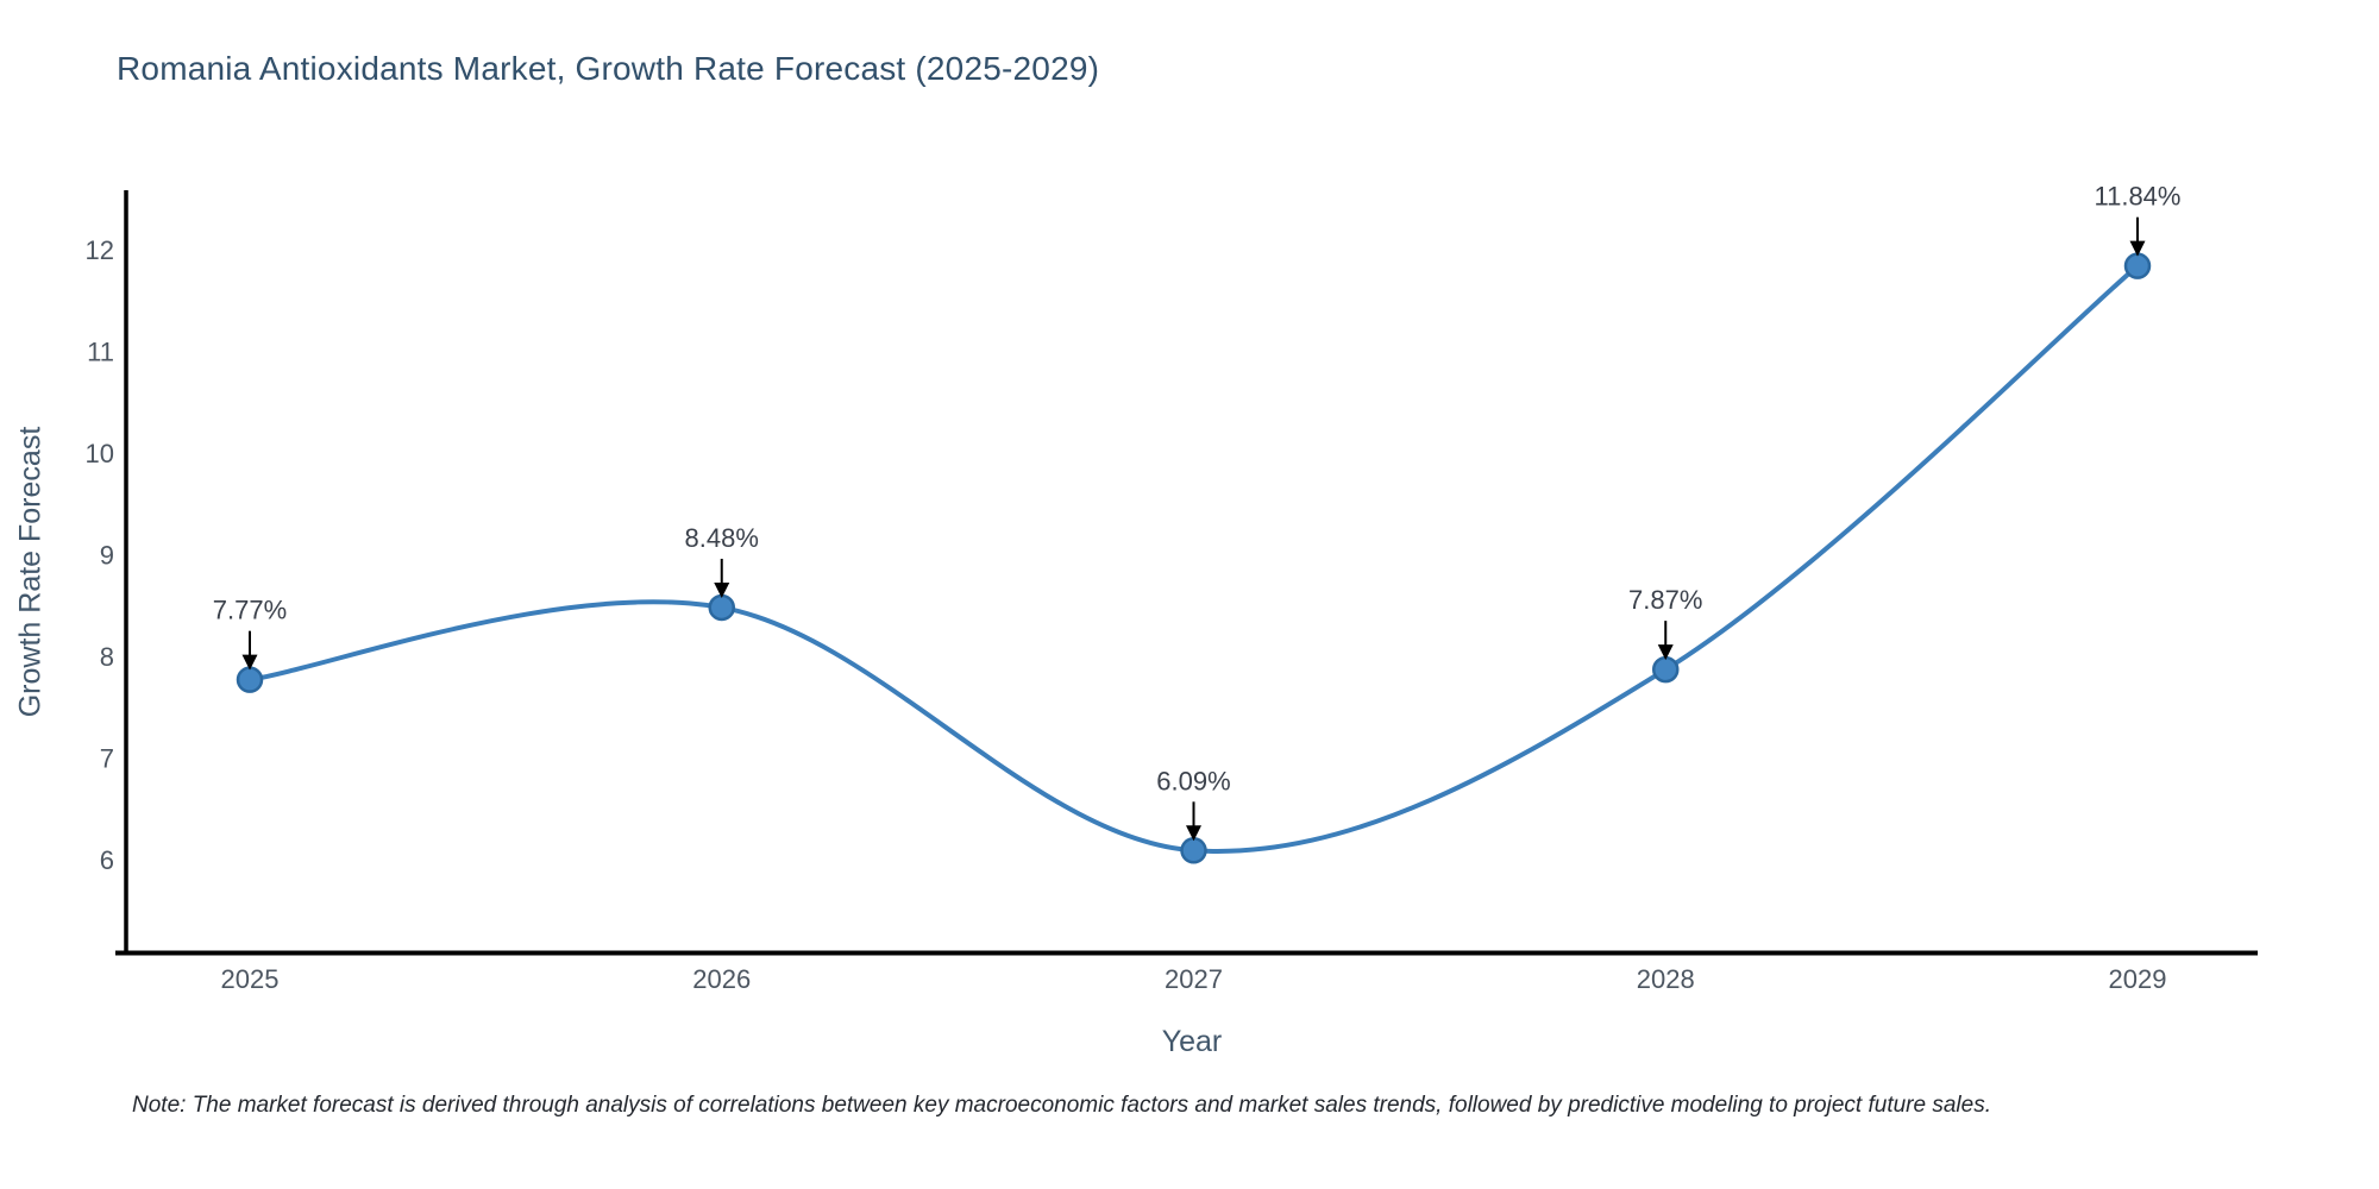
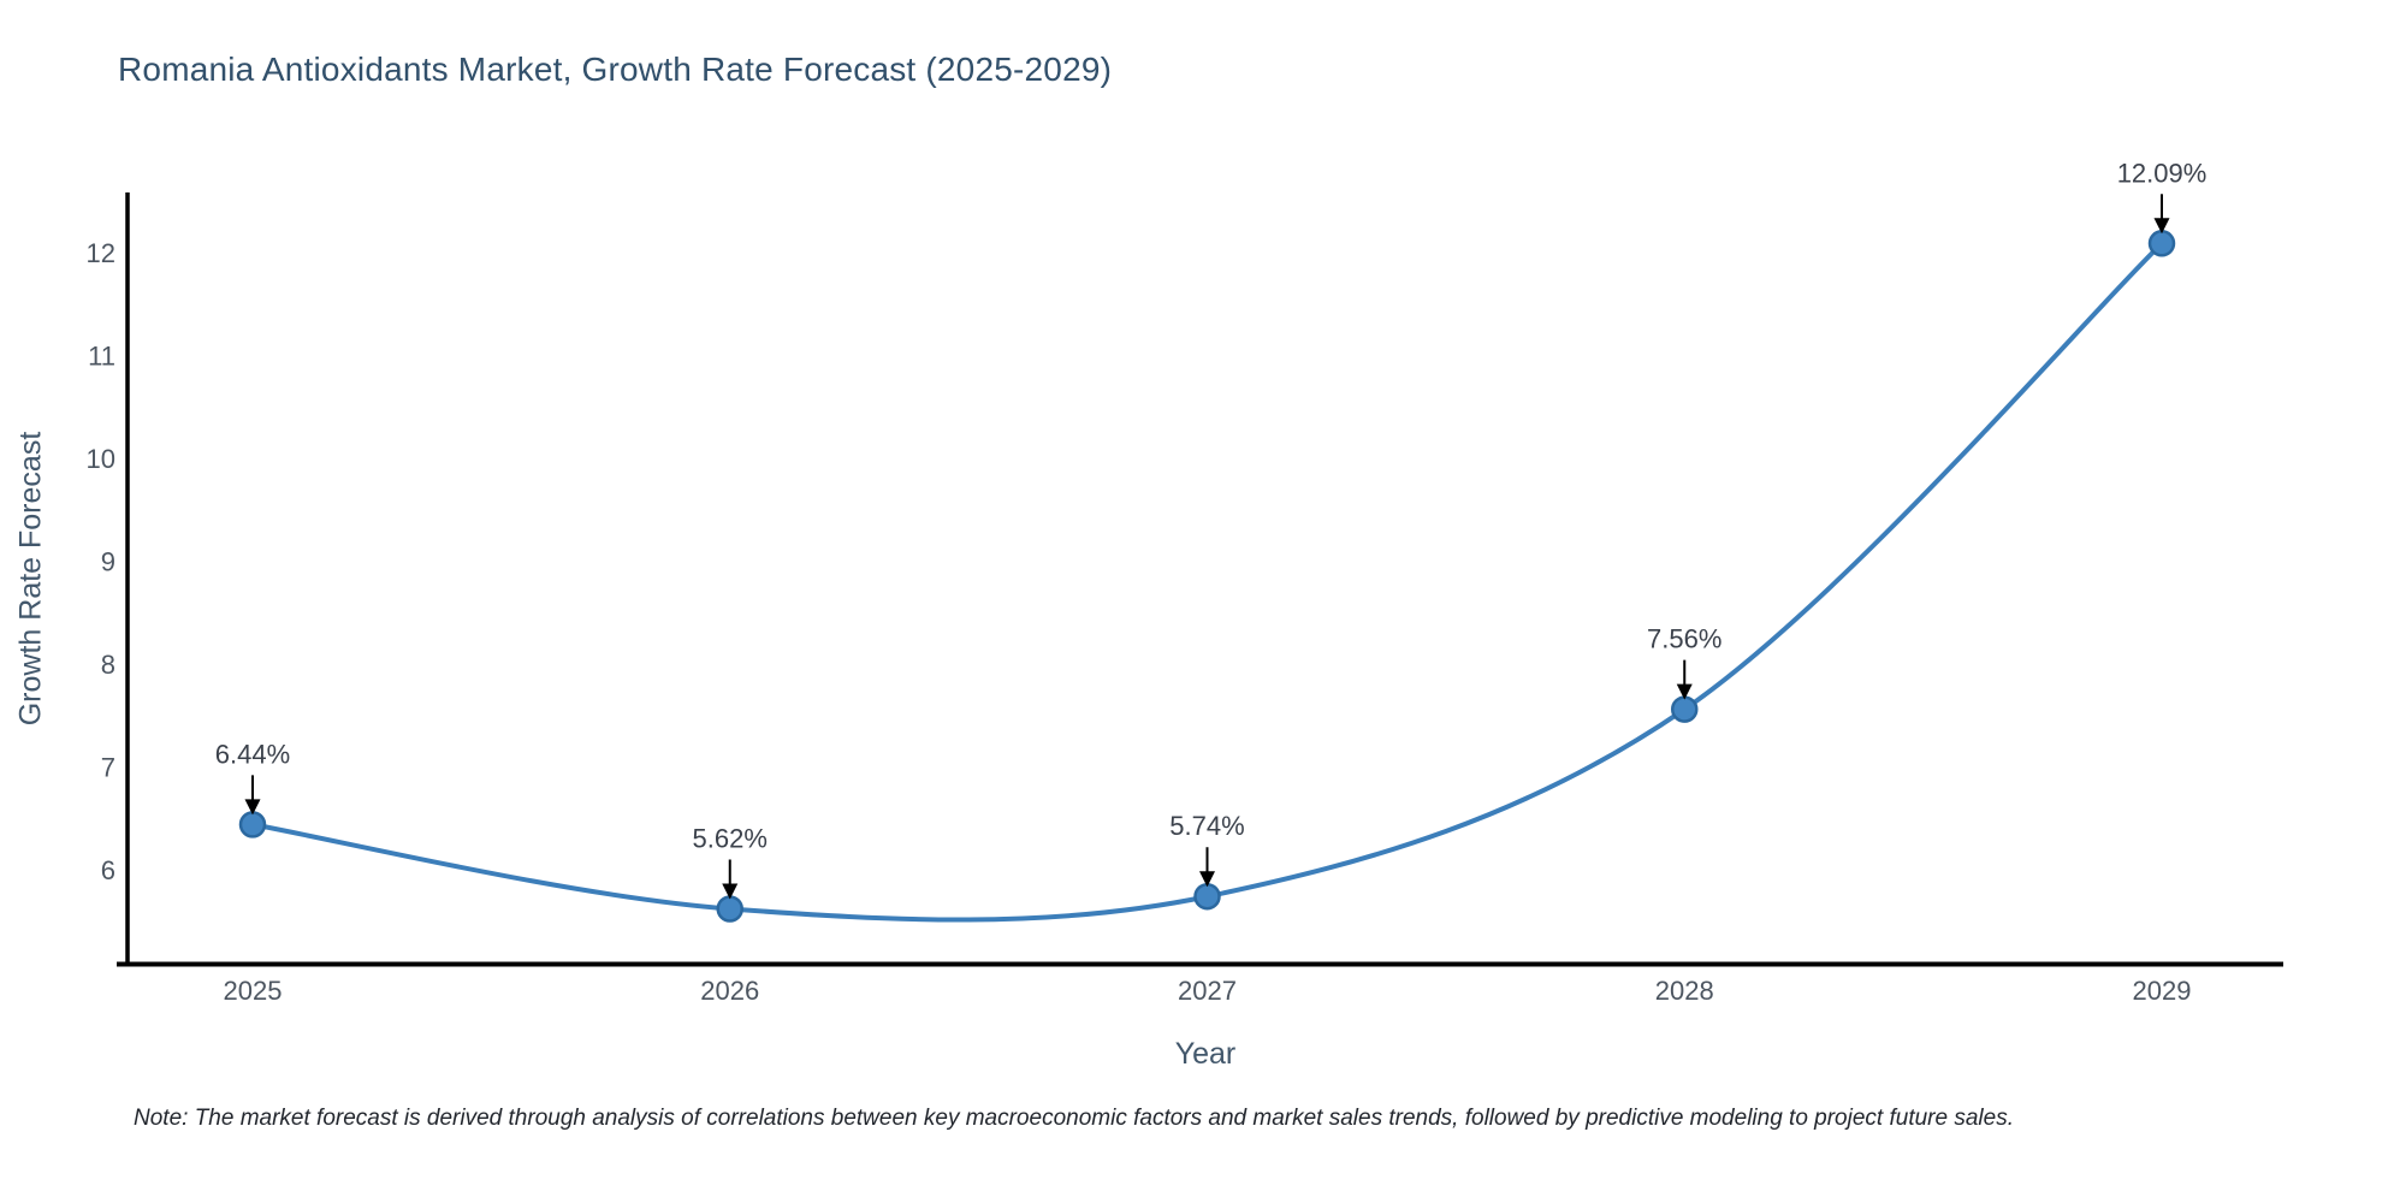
2025: 7.77% -> 6.44%
2026: 8.48% -> 5.62%
2027: 6.09% -> 5.74%
2028: 7.87% -> 7.56%
2029: 11.84% -> 12.09%
